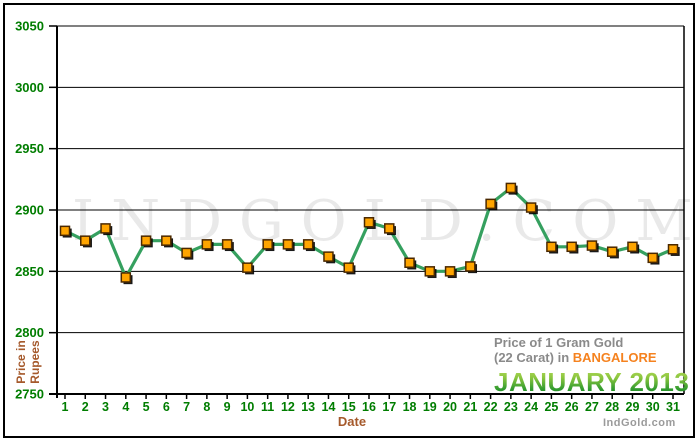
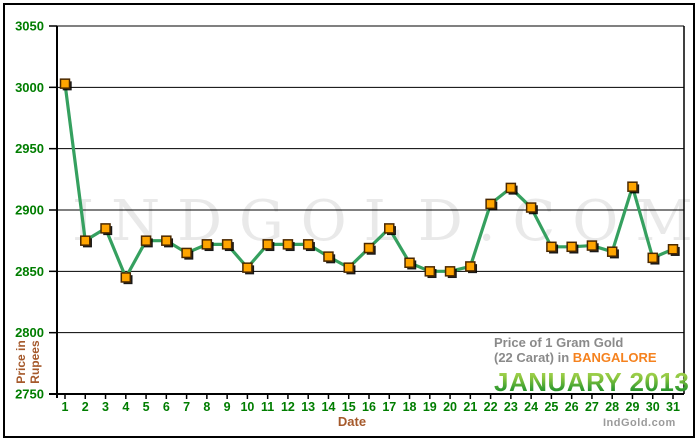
1: 2883 -> 3003
16: 2890 -> 2869
29: 2870 -> 2919
